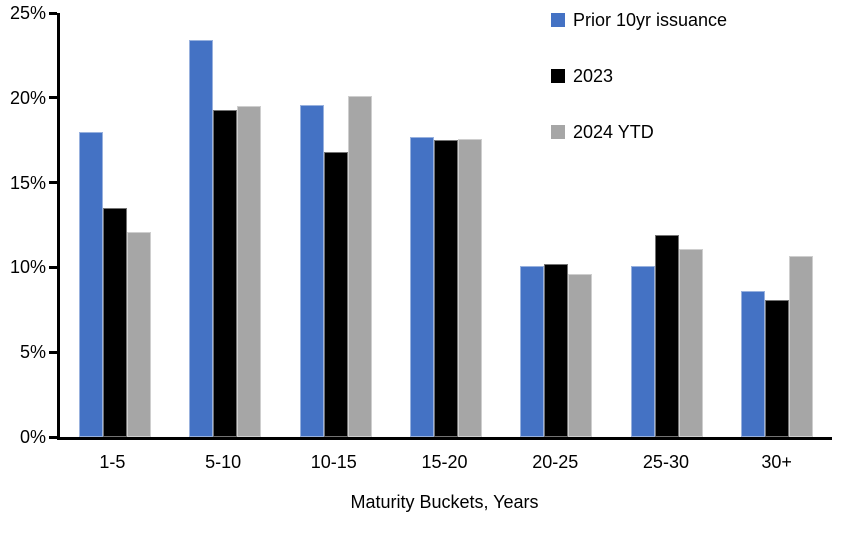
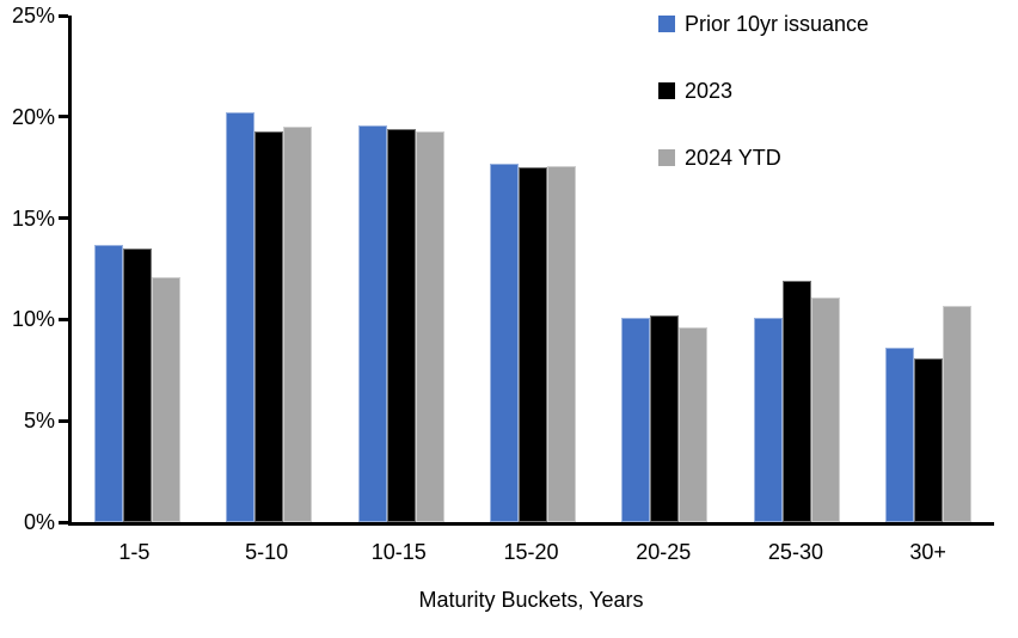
Prior 10yr issuance/1-5: 18.0% -> 13.7%
Prior 10yr issuance/5-10: 23.4% -> 20.2%
2023/10-15: 16.8% -> 19.4%
2024 YTD/10-15: 20.1% -> 19.3%
